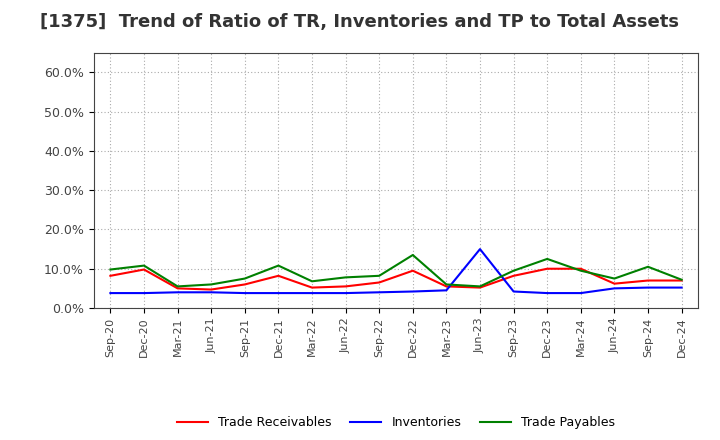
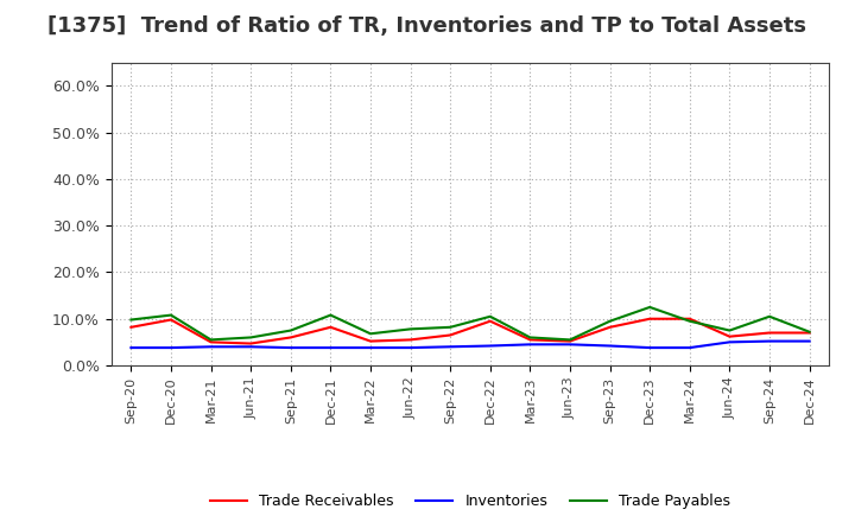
Trade Payables/Dec-22: 13.5% -> 10.5%
Inventories/Jun-23: 15.0% -> 4.5%
